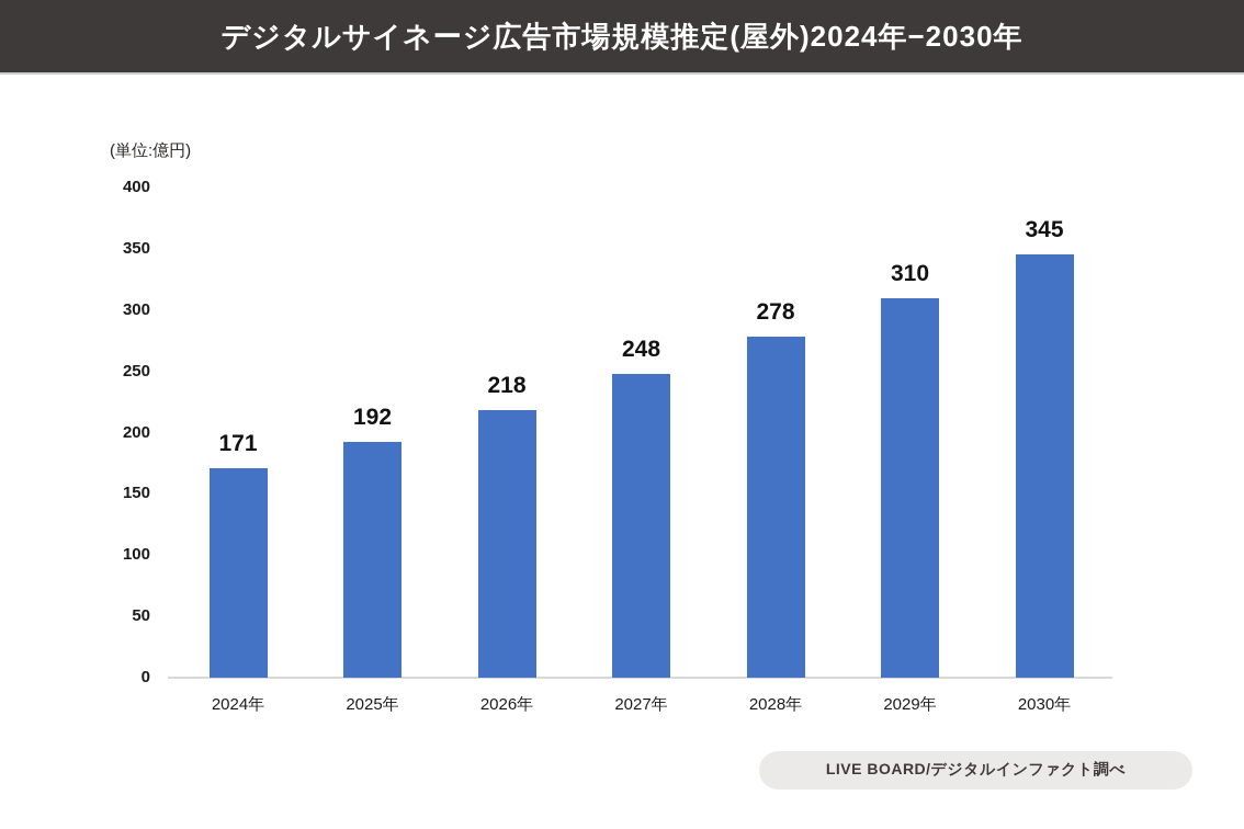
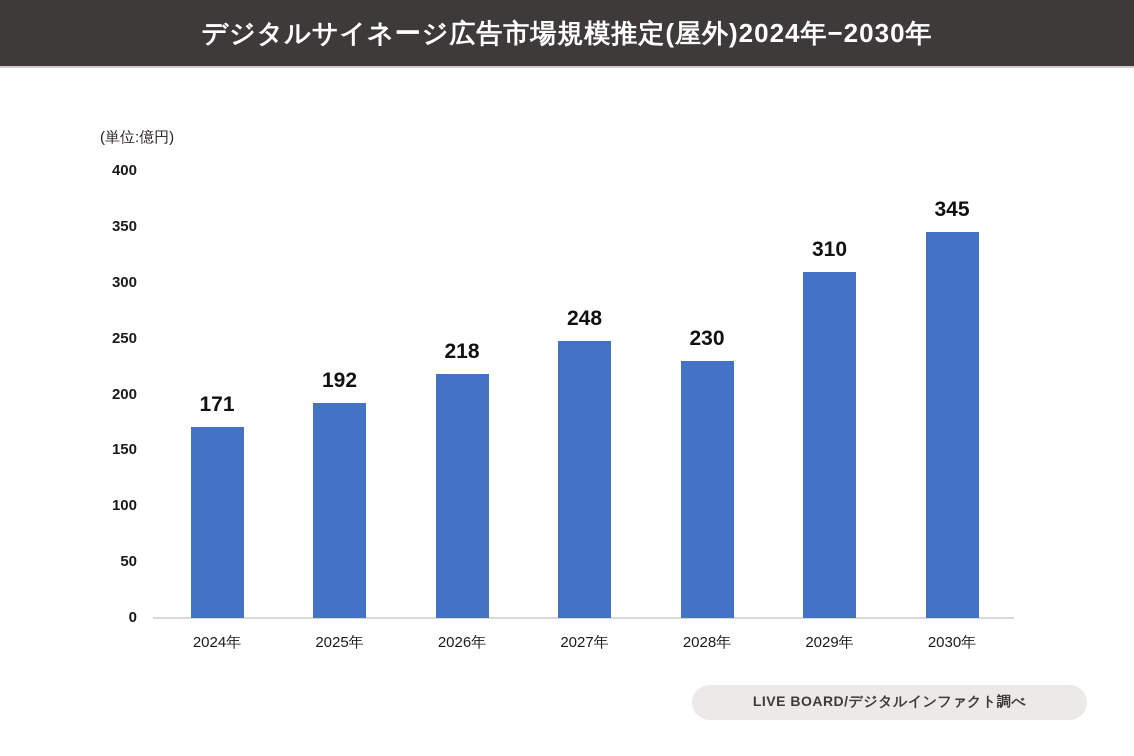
2028年: 278 -> 230
